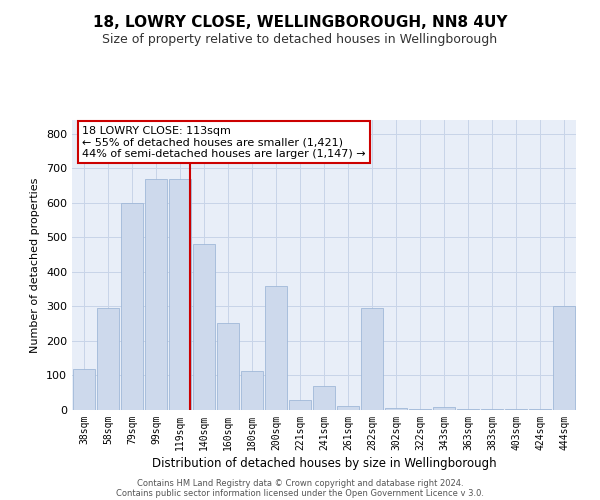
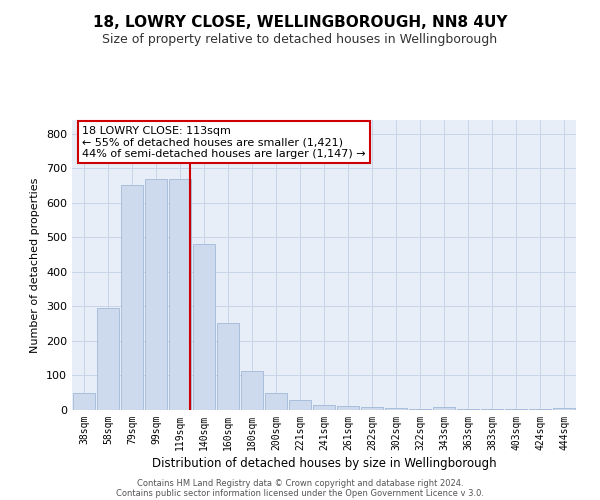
38sqm: 120 -> 48
79sqm: 600 -> 652
200sqm: 360 -> 48
241sqm: 70 -> 15
282sqm: 295 -> 10
444sqm: 300 -> 7
